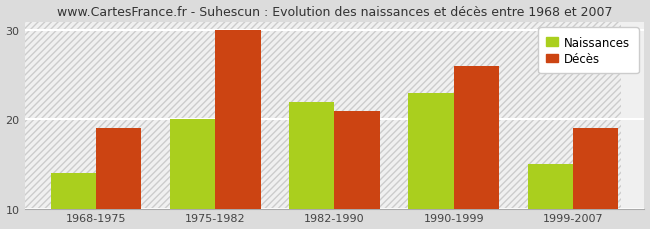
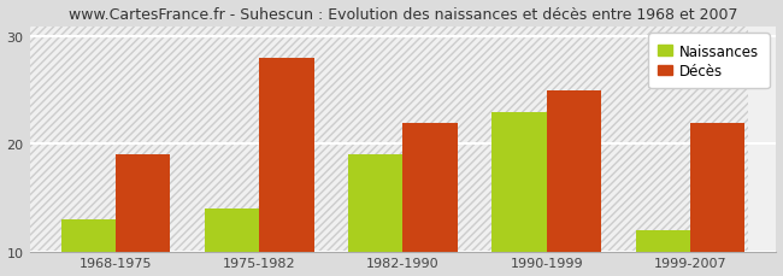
Naissances/1968-1975: 14 -> 13
Naissances/1975-1982: 20 -> 14
Décès/1975-1982: 30 -> 28
Naissances/1982-1990: 22 -> 19
Décès/1982-1990: 21 -> 22
Décès/1990-1999: 26 -> 25
Naissances/1999-2007: 15 -> 12
Décès/1999-2007: 19 -> 22
